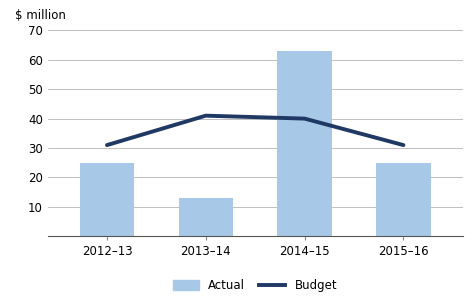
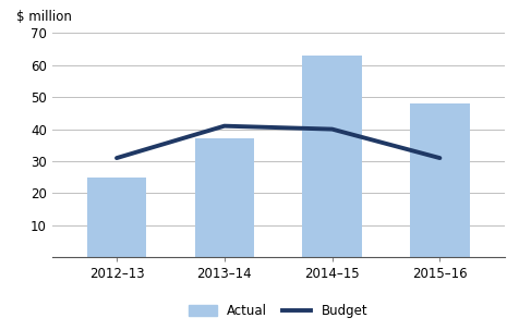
Actual/2013–14: 13 -> 37
Actual/2015–16: 25 -> 48
